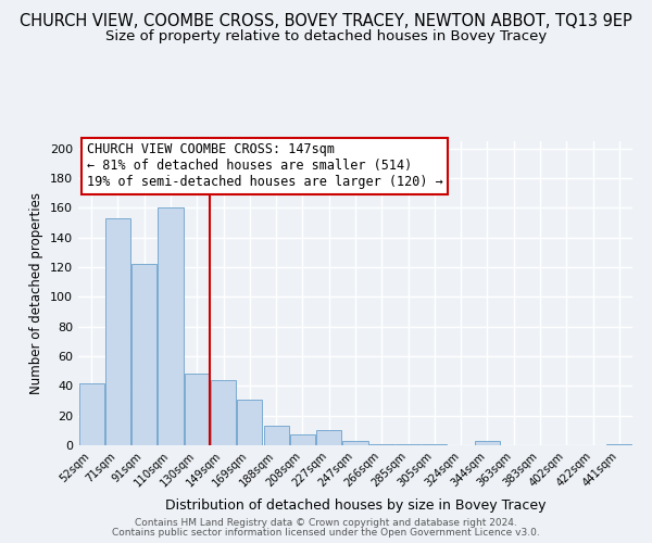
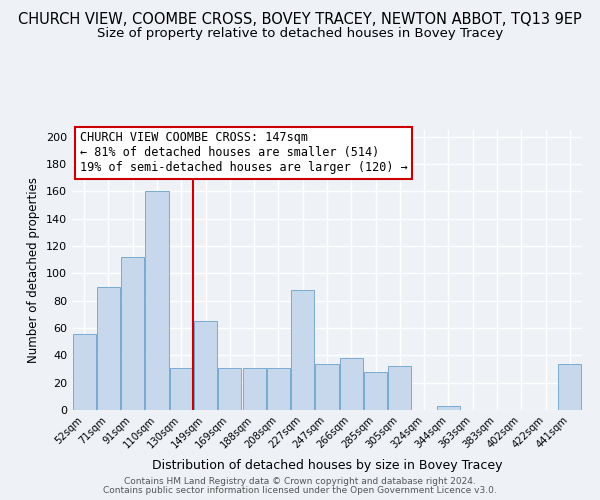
52sqm: 42 -> 56
71sqm: 153 -> 90
91sqm: 122 -> 112
130sqm: 48 -> 31
149sqm: 44 -> 65
188sqm: 13 -> 31
208sqm: 7 -> 31
227sqm: 10 -> 88
247sqm: 3 -> 34
266sqm: 1 -> 38
285sqm: 1 -> 28
305sqm: 1 -> 32
441sqm: 1 -> 34
